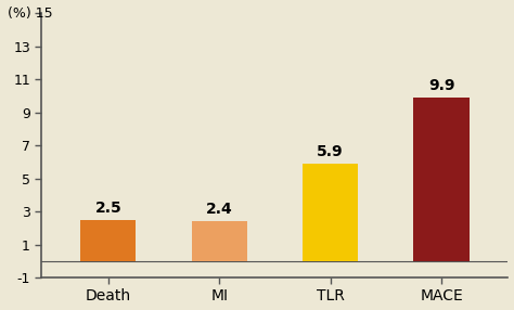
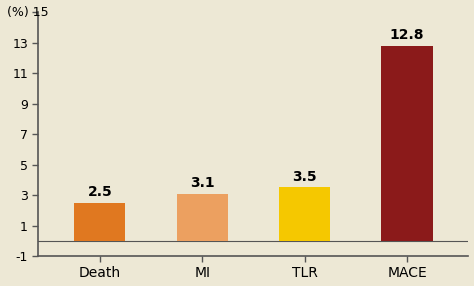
MI: 2.4 -> 3.1
TLR: 5.9 -> 3.5
MACE: 9.9 -> 12.8
